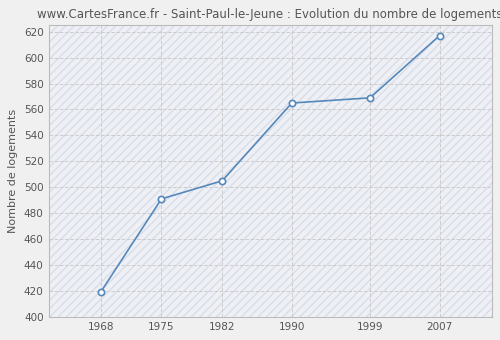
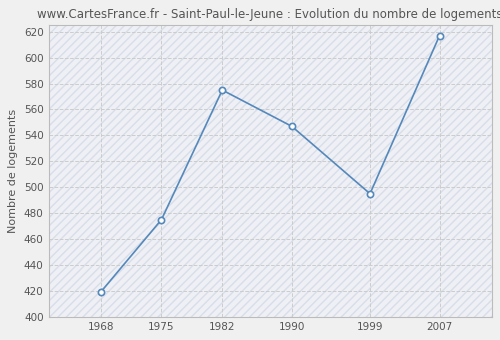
1975: 491 -> 475
1982: 505 -> 575
1990: 565 -> 547
1999: 569 -> 495
